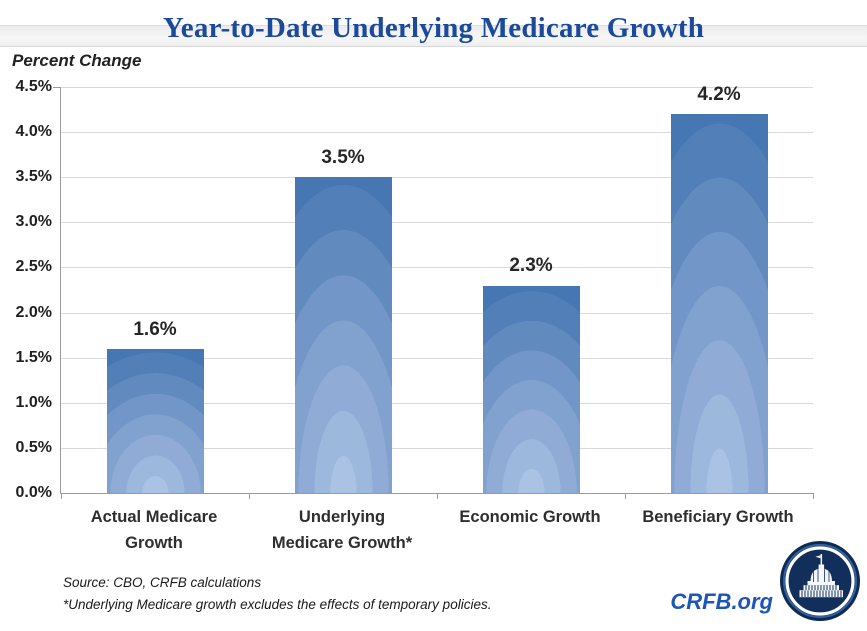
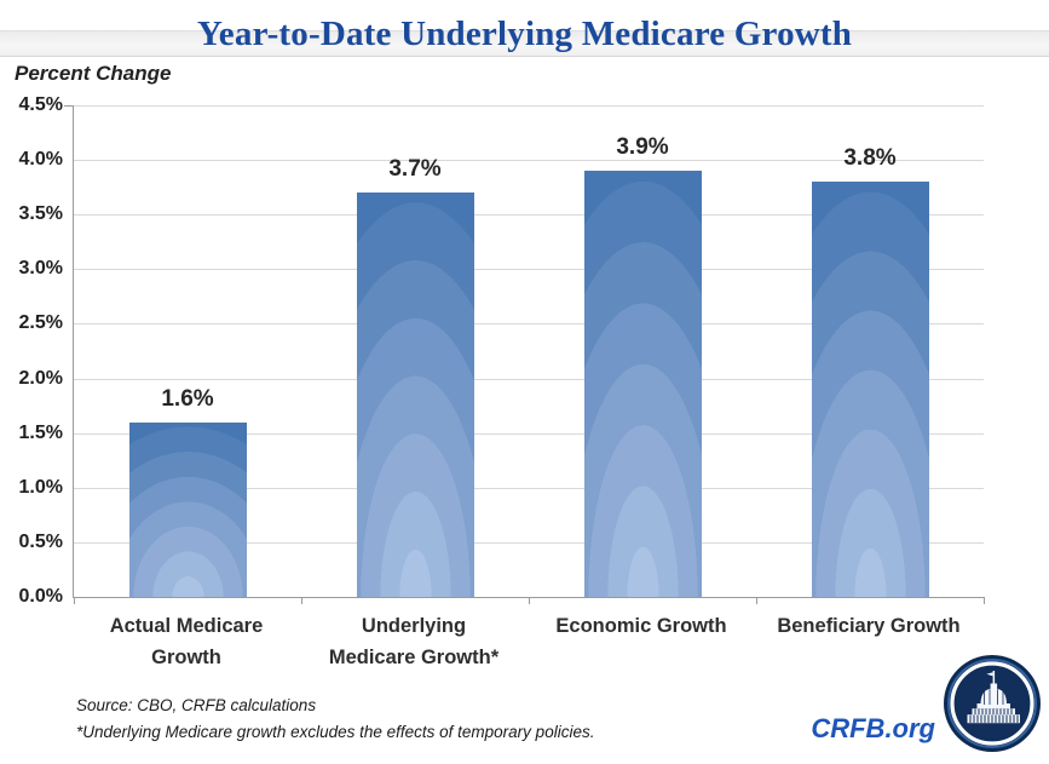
Underlying Medicare Growth*: 3.5% -> 3.7%
Economic Growth: 2.3% -> 3.9%
Beneficiary Growth: 4.2% -> 3.8%
